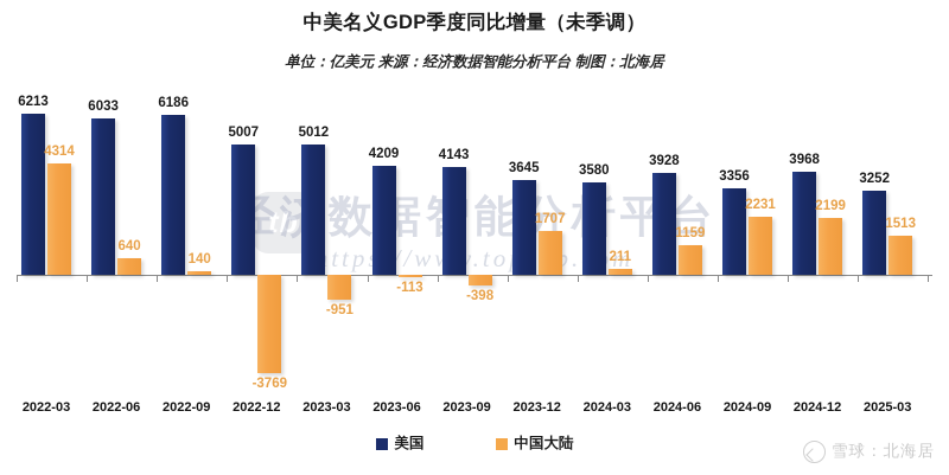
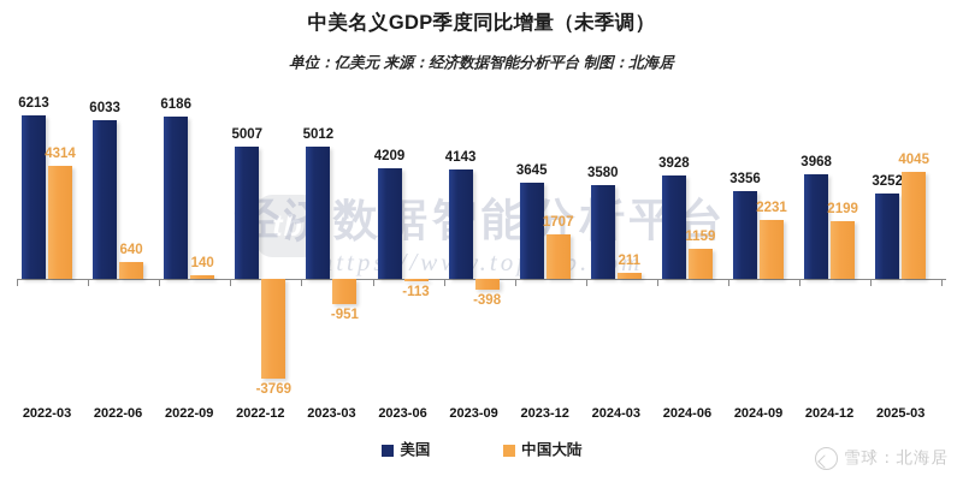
中国大陆/2025-03: 1513 -> 4045
